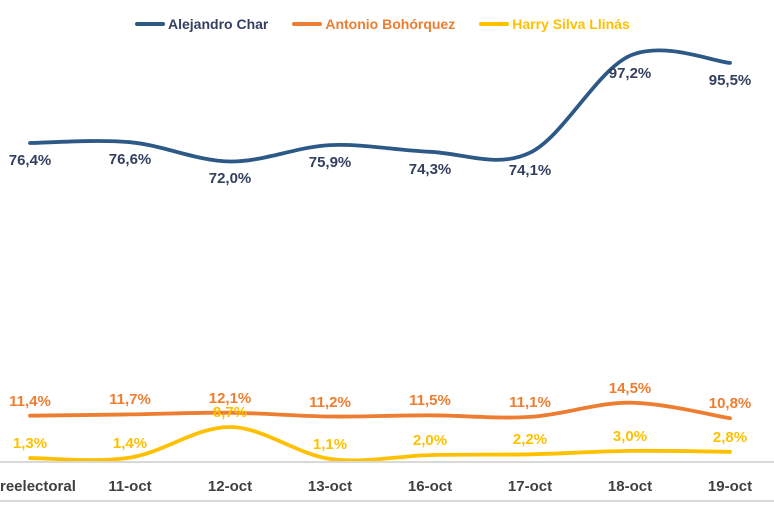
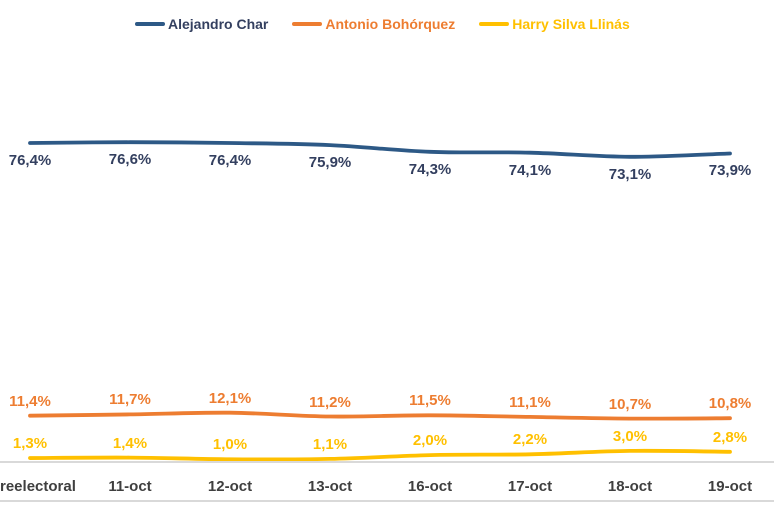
Alejandro Char/12-oct: 72,0% -> 76,4%
Harry Silva Llinás/12-oct: 8,7% -> 1,0%
Alejandro Char/18-oct: 97,2% -> 73,1%
Antonio Bohórquez/18-oct: 14,5% -> 10,7%
Alejandro Char/19-oct: 95,5% -> 73,9%
